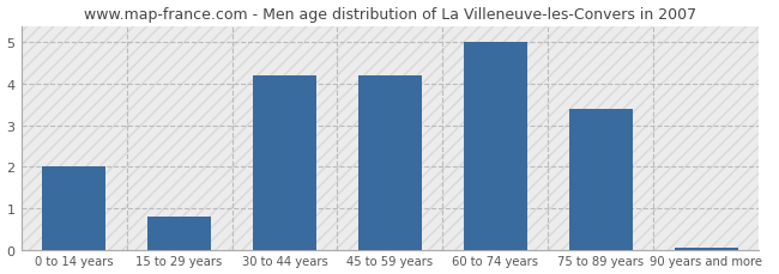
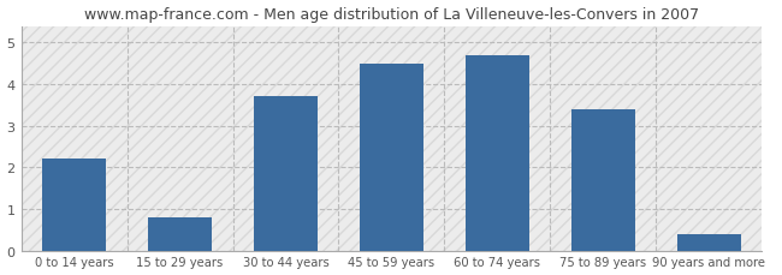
0 to 14 years: 2.00 -> 2.20
30 to 44 years: 4.20 -> 3.70
45 to 59 years: 4.20 -> 4.50
60 to 74 years: 5.00 -> 4.70
90 years and more: 0.05 -> 0.40
